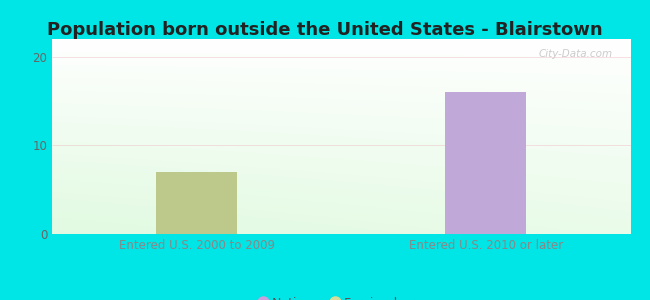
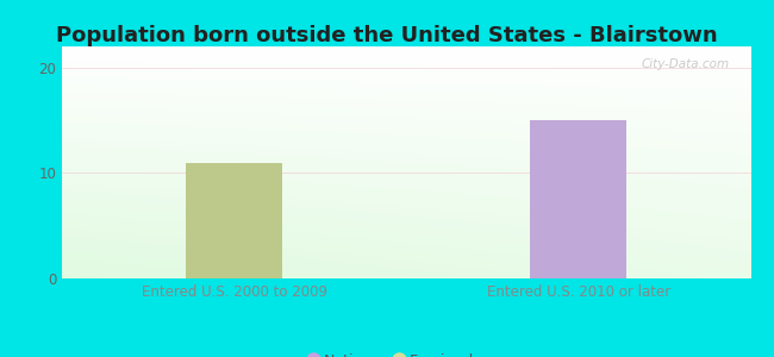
Entered U.S. 2000 to 2009: 7 -> 11
Entered U.S. 2010 or later: 16 -> 15
